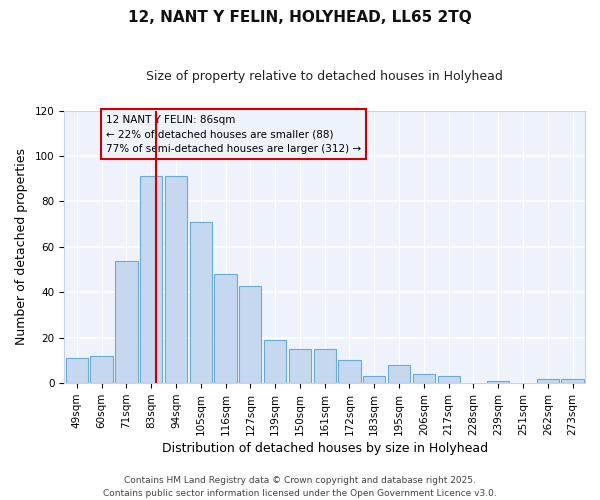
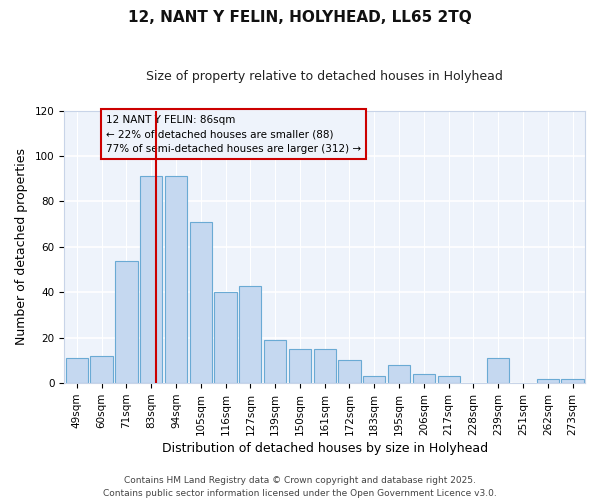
116sqm: 48 -> 40
239sqm: 1 -> 11
